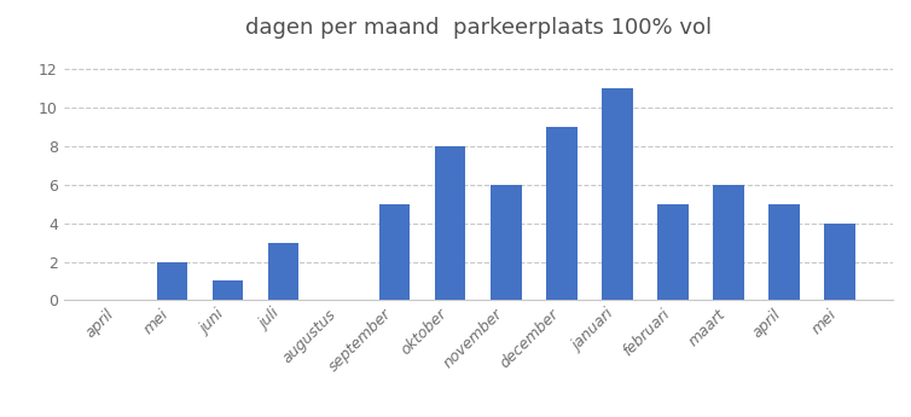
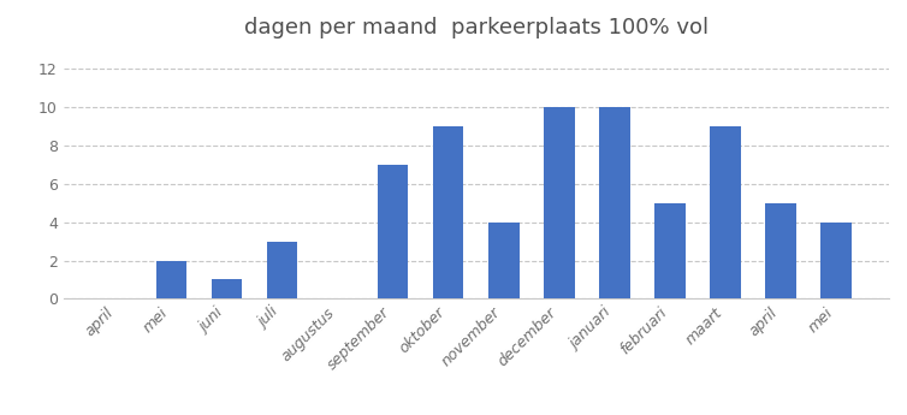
september: 5 -> 7
oktober: 8 -> 9
november: 6 -> 4
december: 9 -> 10
januari: 11 -> 10
maart: 6 -> 9
